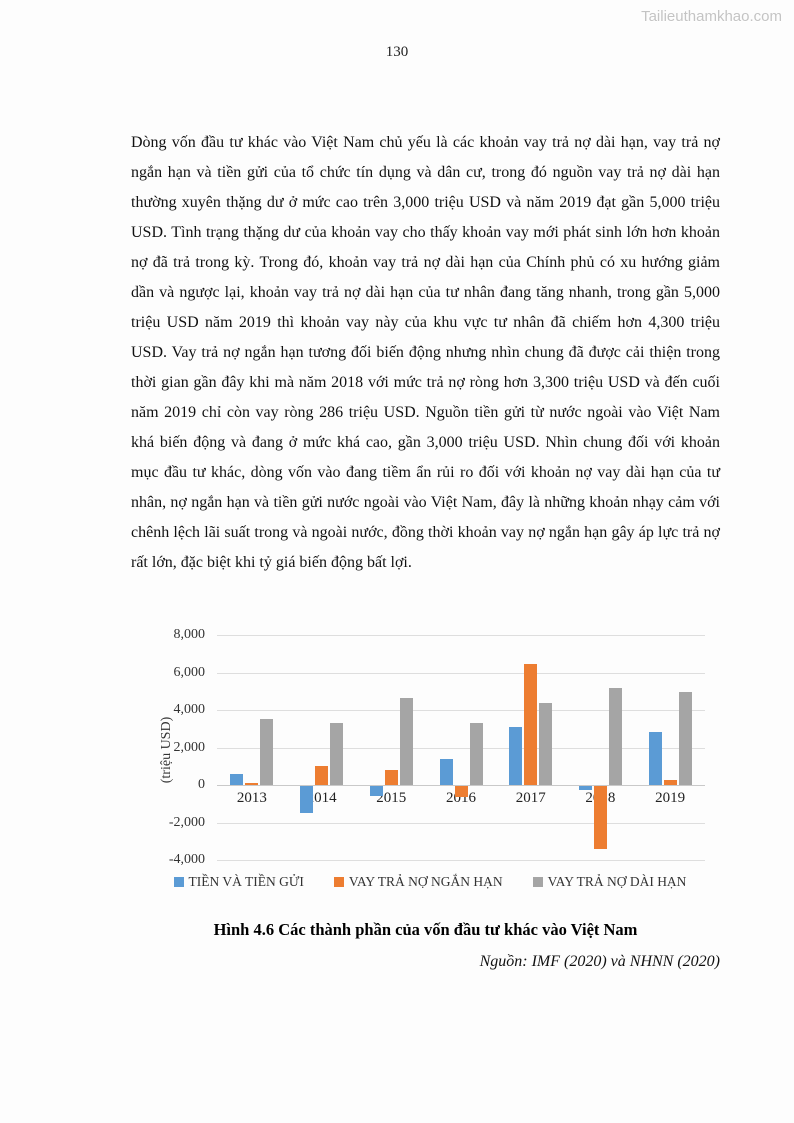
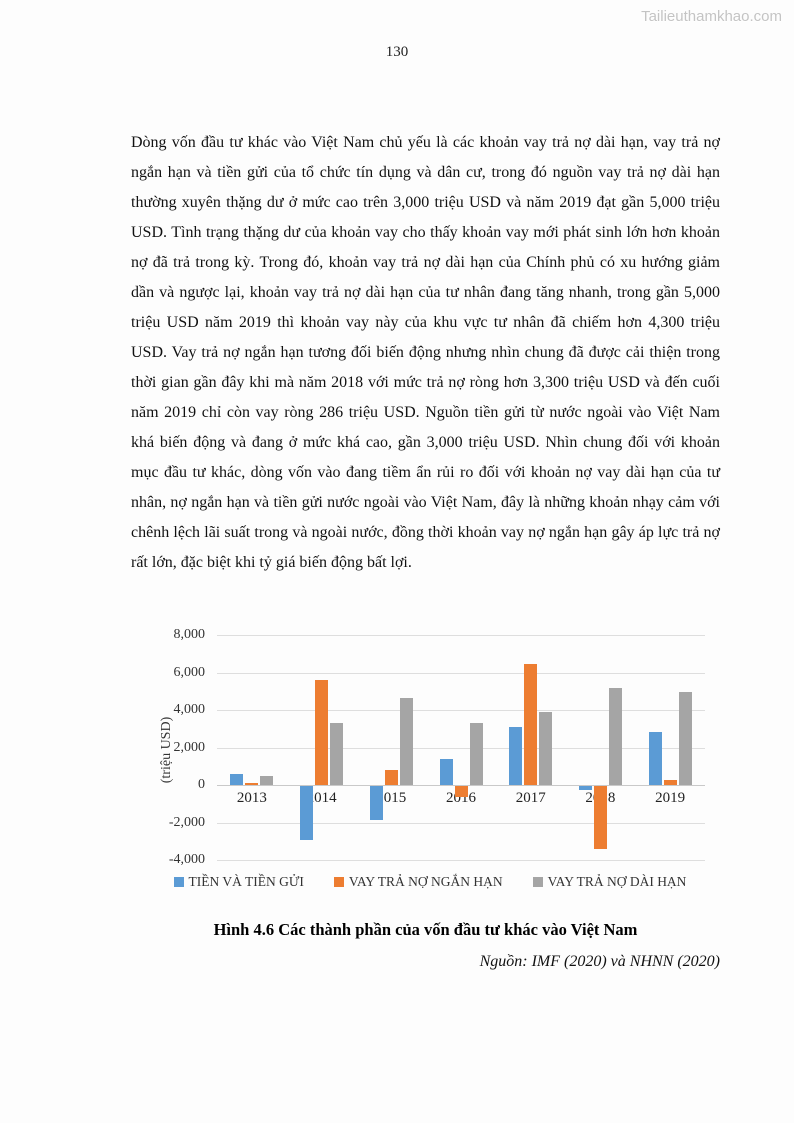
VAY TRẢ NỢ DÀI HẠN/2013: 3500 -> 500
TIỀN VÀ TIỀN GỬI/2014: -1400 -> -2900
VAY TRẢ NỢ NGẮN HẠN/2014: 1000 -> 5600
TIỀN VÀ TIỀN GỬI/2015: -600 -> -1800
VAY TRẢ NỢ DÀI HẠN/2017: 4400 -> 3900
